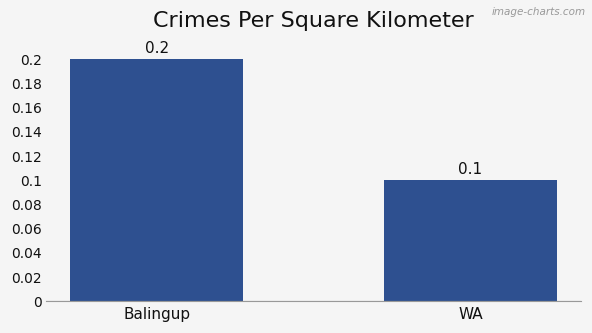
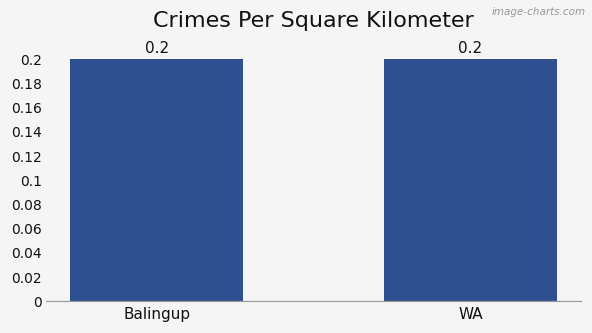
WA: 0.1 -> 0.2
